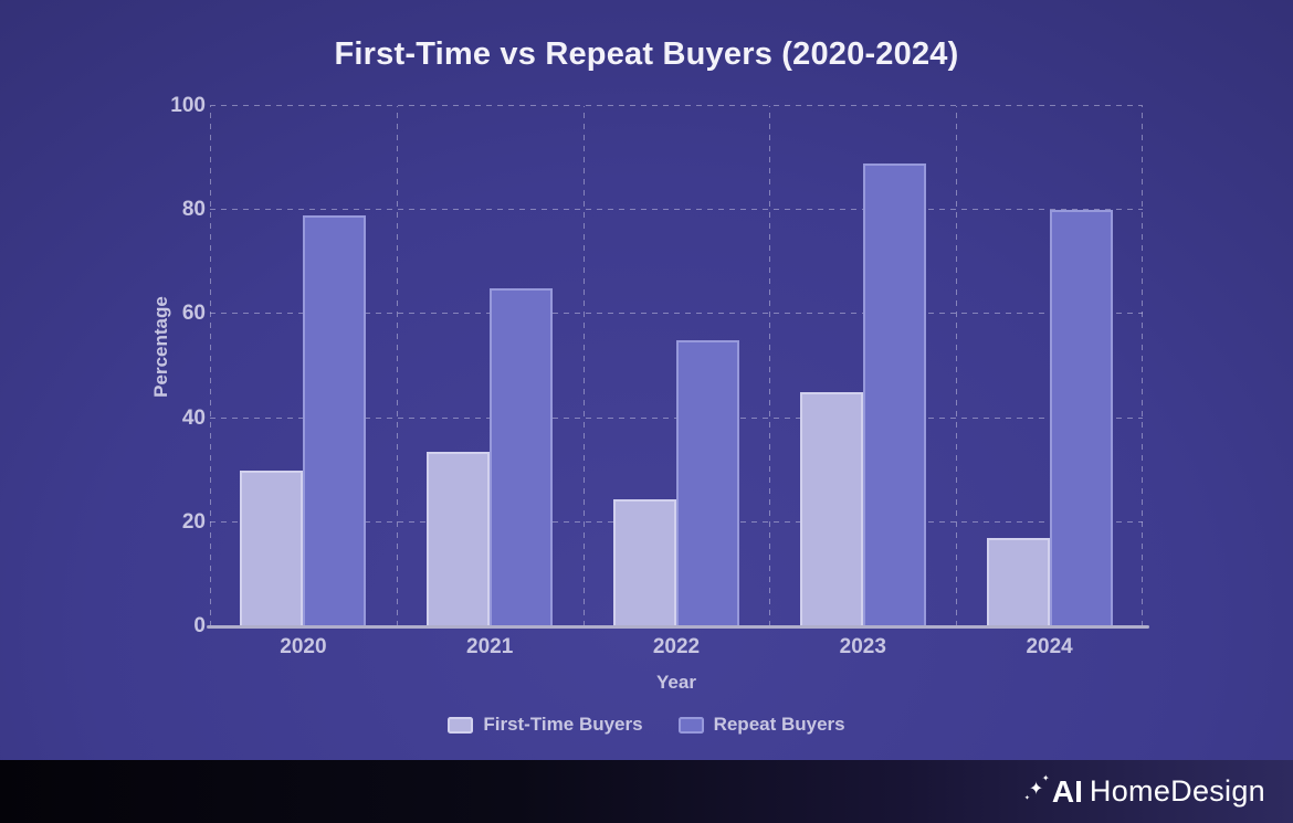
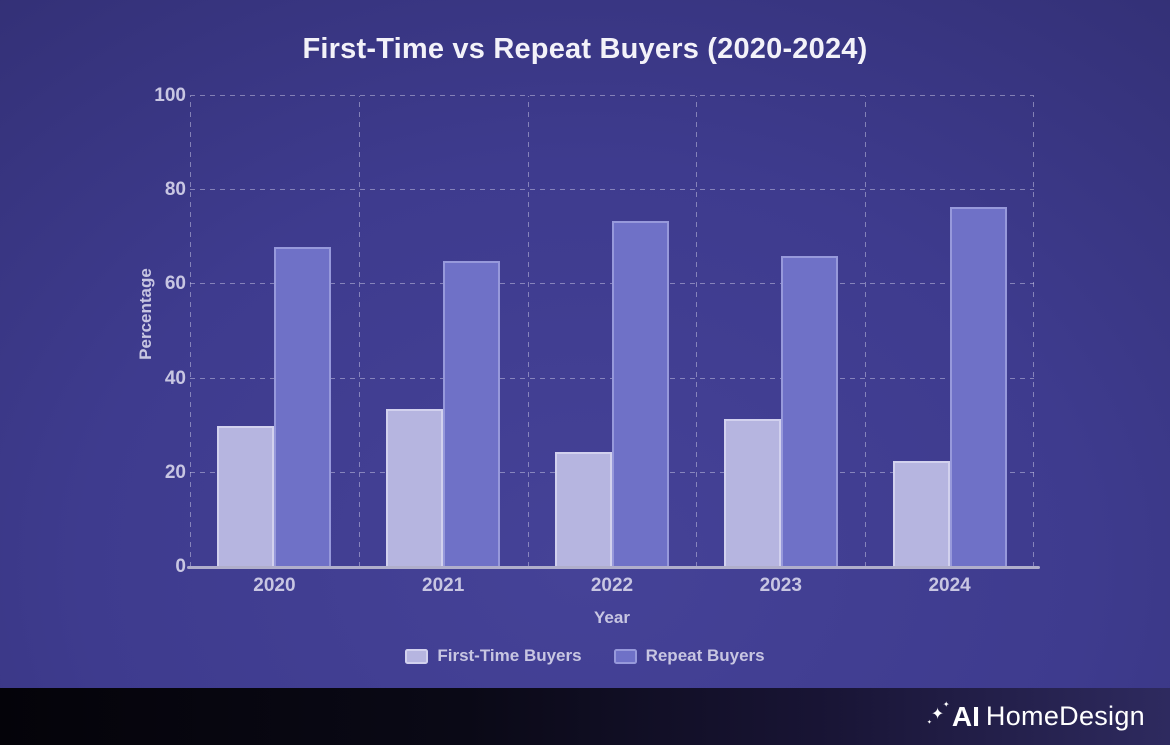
Repeat Buyers/2020: 79 -> 68
Repeat Buyers/2022: 55 -> 74
First-Time Buyers/2023: 45 -> 32
Repeat Buyers/2023: 89 -> 66
First-Time Buyers/2024: 17 -> 22
Repeat Buyers/2024: 80 -> 76
